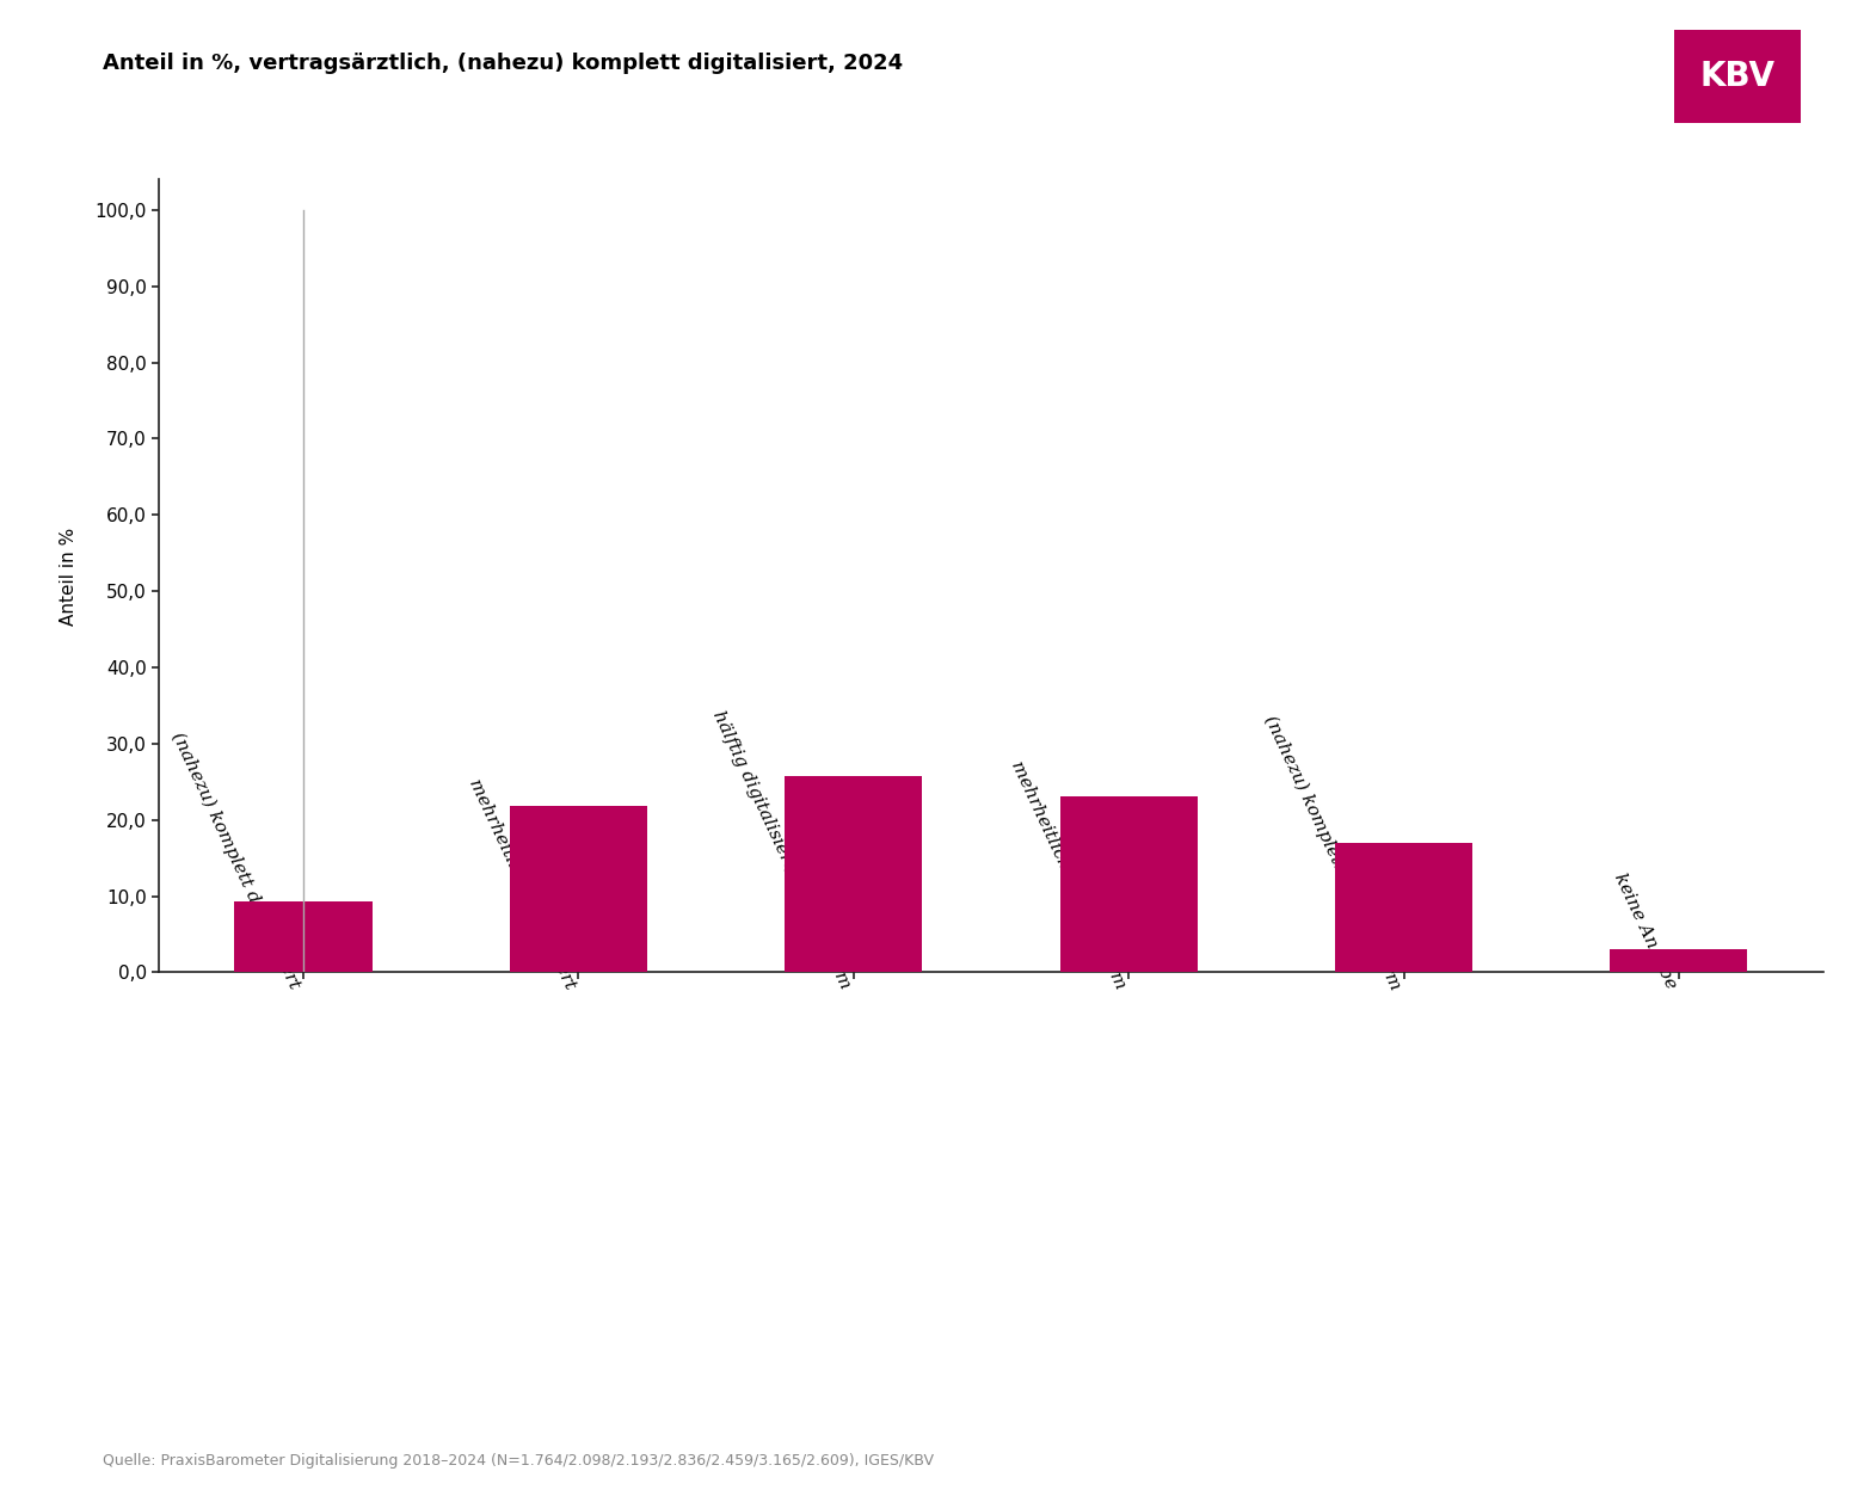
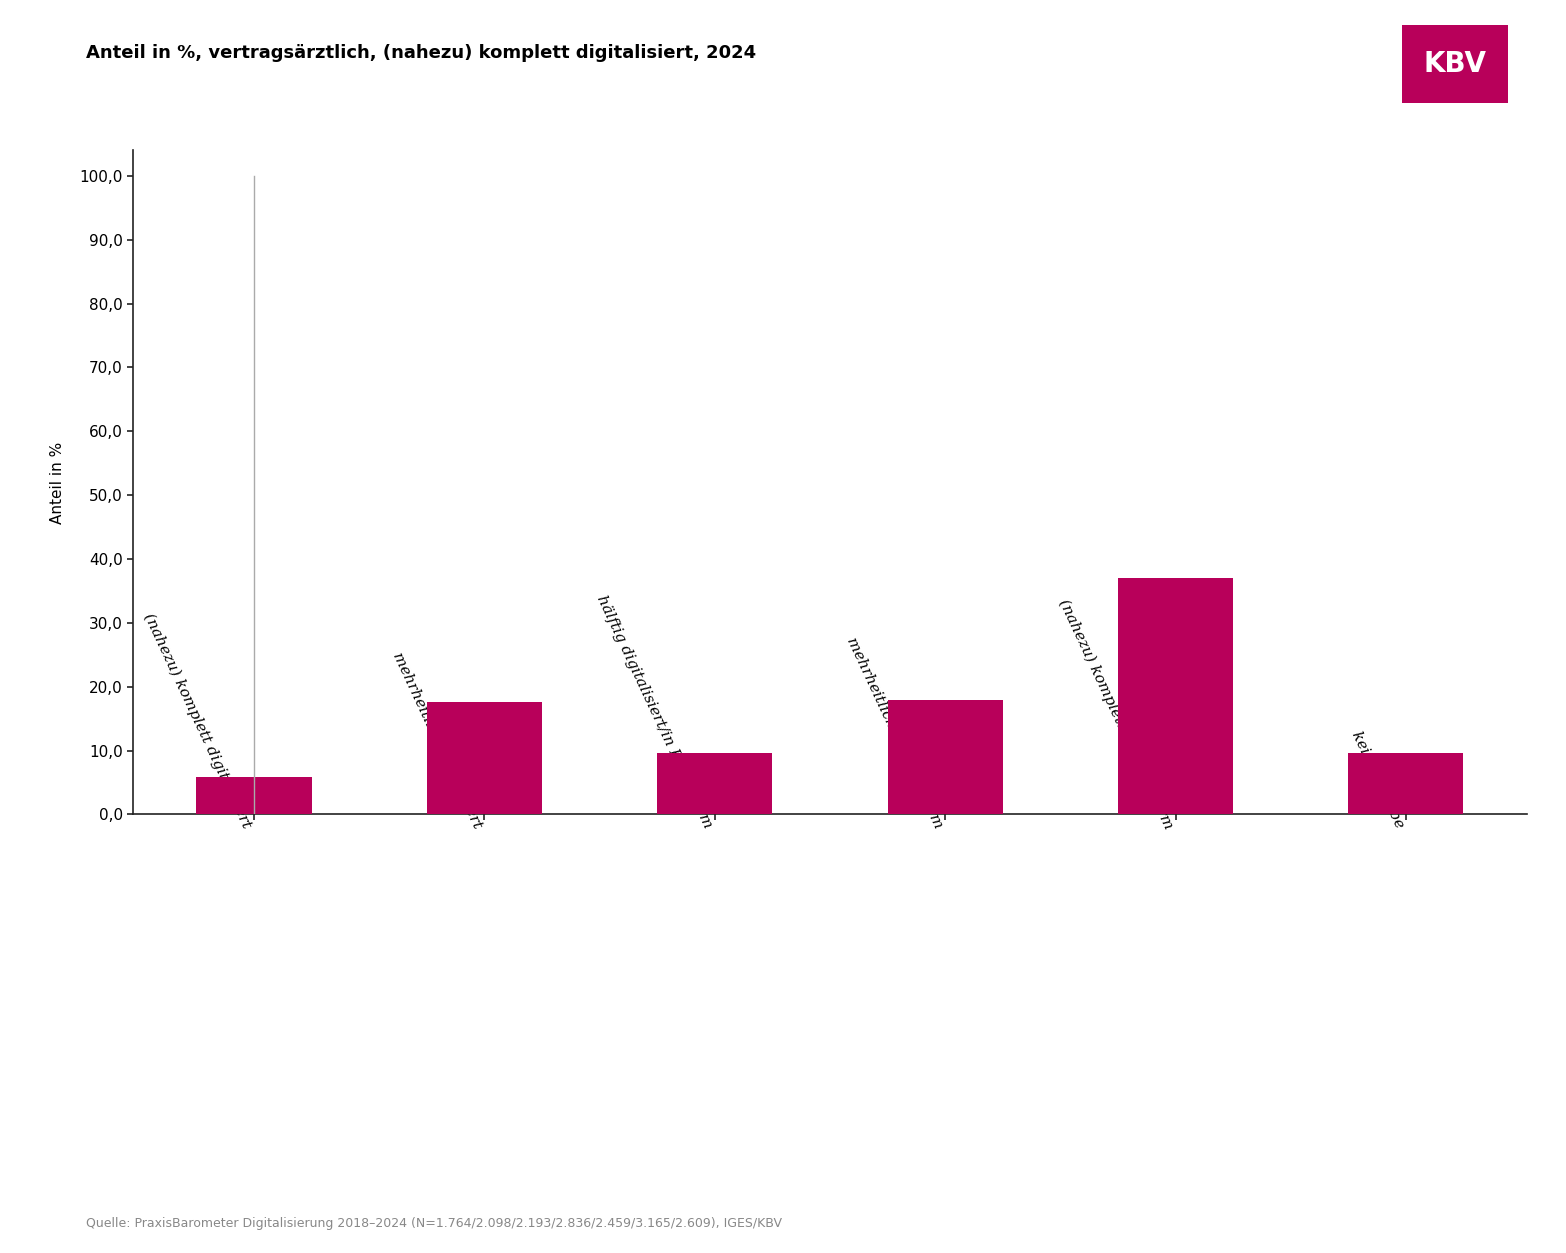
(nahezu) komplett digitalisiert: 9,3 -> 5,8
mehrheitlich digitalisiert: 21,8 -> 17,6
hälftig digitalisiert/in Papierform: 25,8 -> 9,6
mehrheitlich in Papierform: 23,1 -> 18,0
(nahezu) komplett in Papierform: 17,0 -> 37,0
keine Angabe: 3,0 -> 9,6
